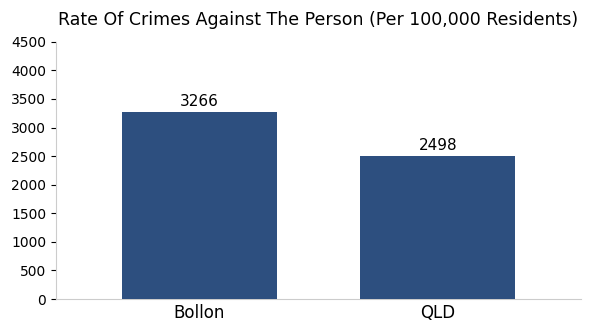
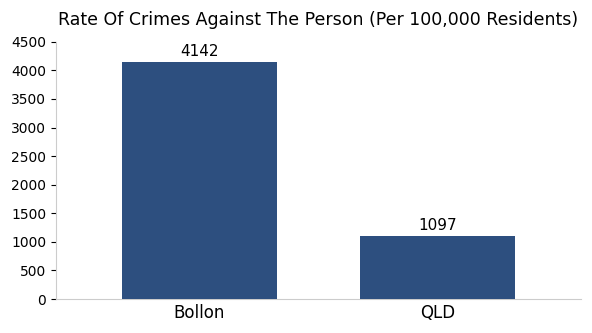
Bollon: 3266 -> 4142
QLD: 2498 -> 1097
